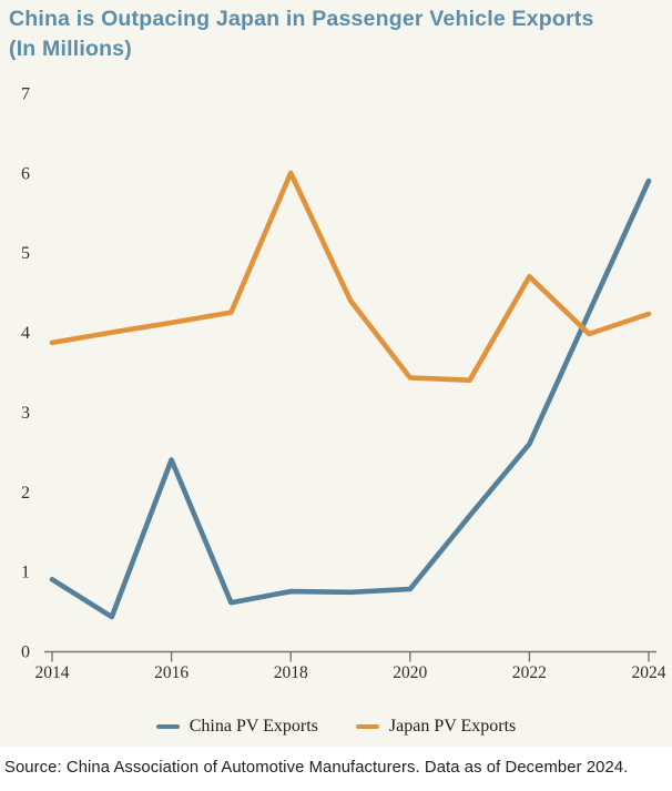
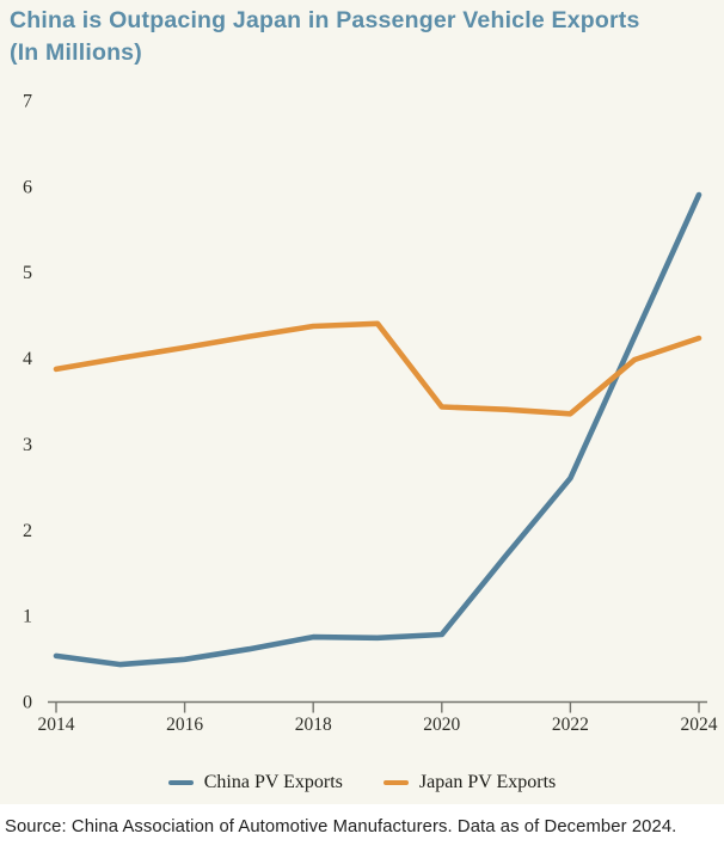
China PV Exports/2014: 0.9 -> 0.5
China PV Exports/2016: 2.4 -> 0.5
Japan PV Exports/2018: 6.0 -> 4.4
Japan PV Exports/2022: 4.7 -> 3.4
